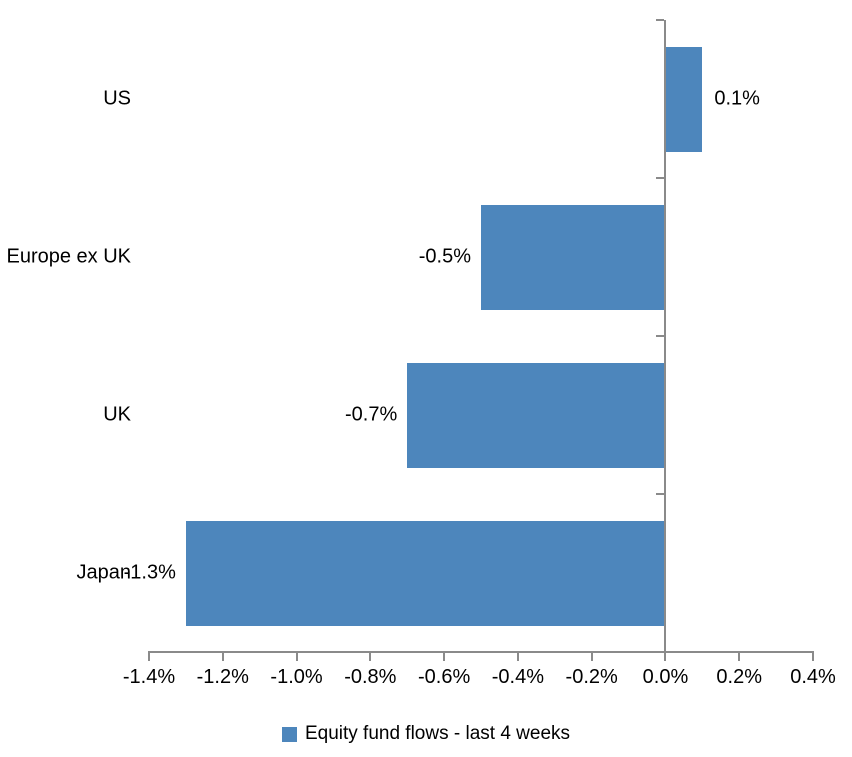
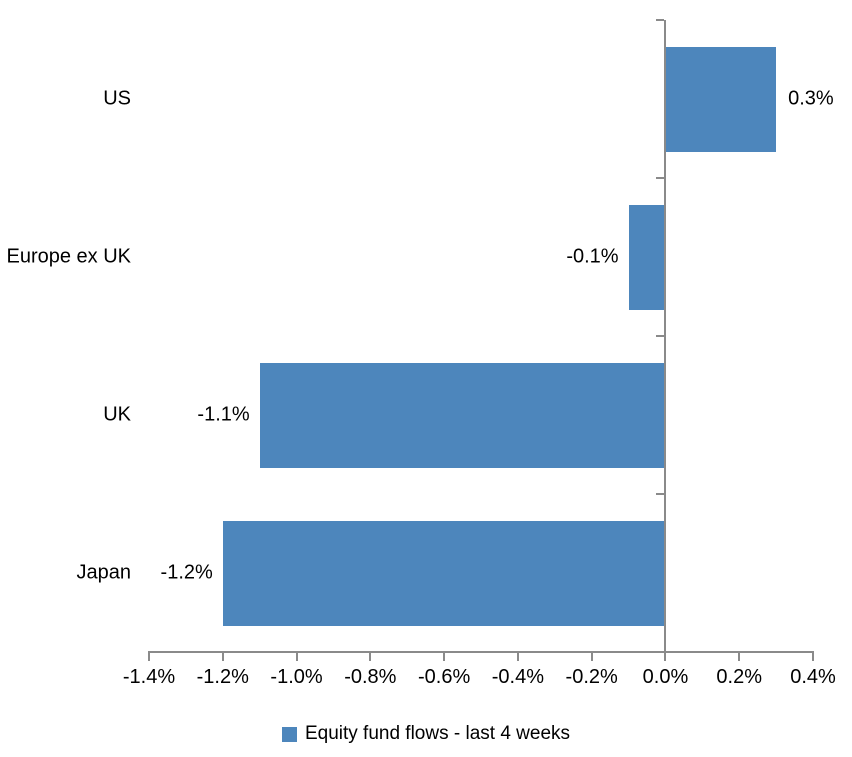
US: 0.1% -> 0.3%
Europe ex UK: -0.5% -> -0.1%
UK: -0.7% -> -1.1%
Japan: -1.3% -> -1.2%
